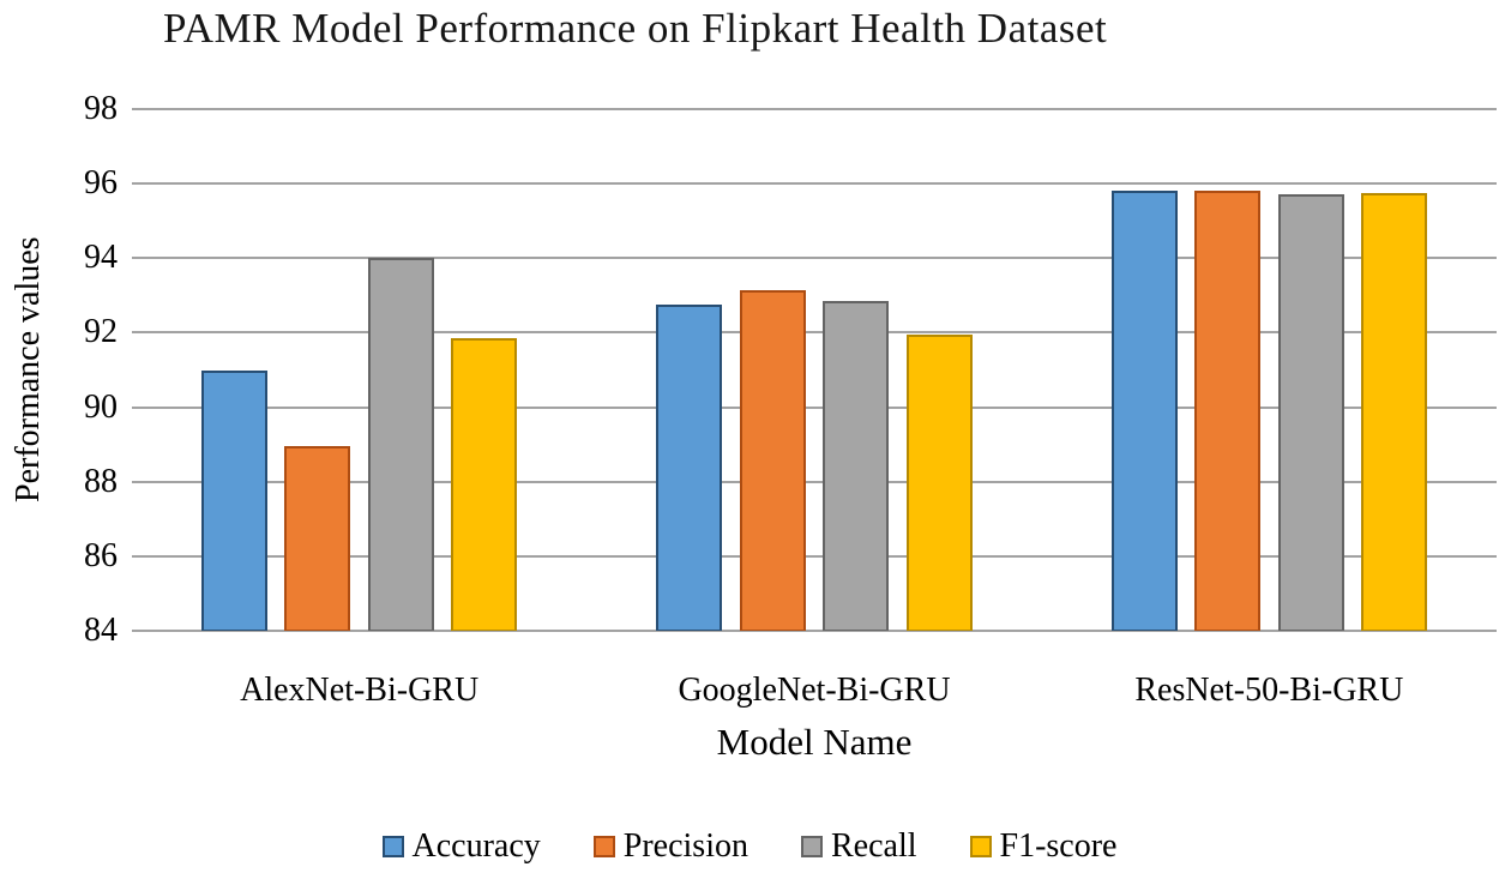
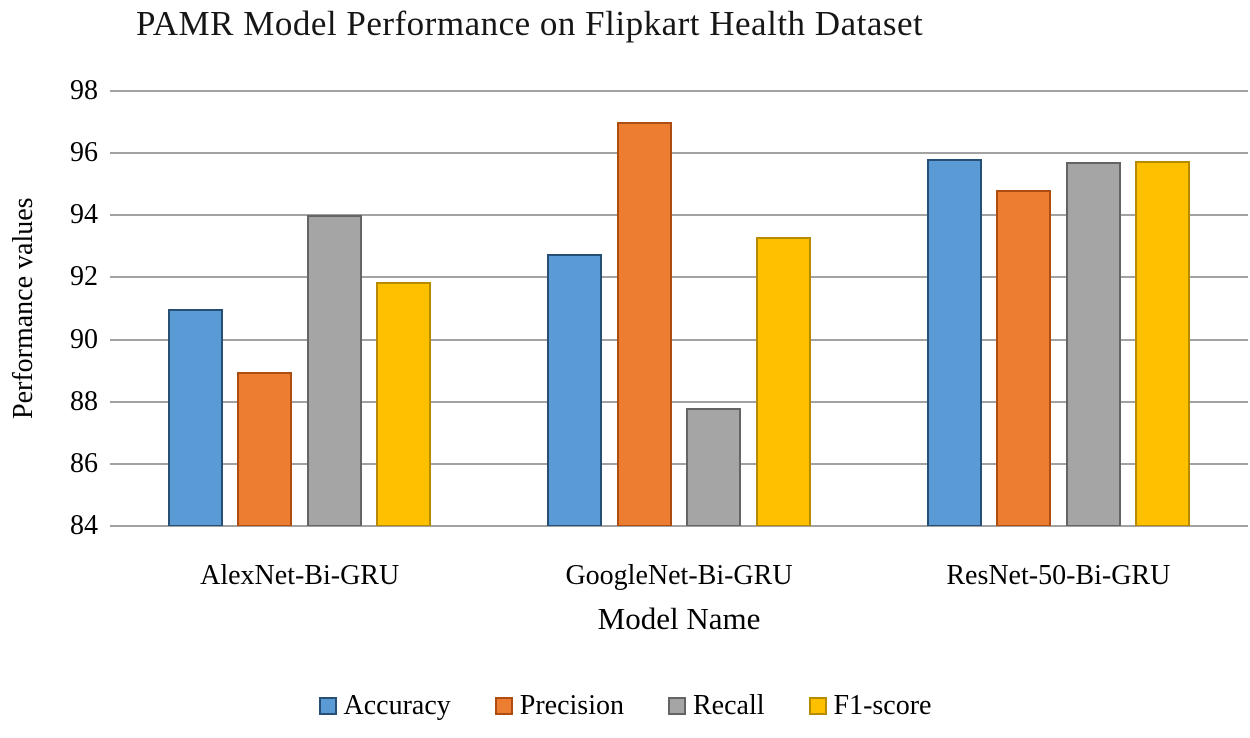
Precision/GoogleNet-Bi-GRU: 93.2 -> 97.0
Recall/GoogleNet-Bi-GRU: 92.8 -> 87.8
F1-score/GoogleNet-Bi-GRU: 92.0 -> 93.3
Precision/ResNet-50-Bi-GRU: 95.8 -> 94.8
